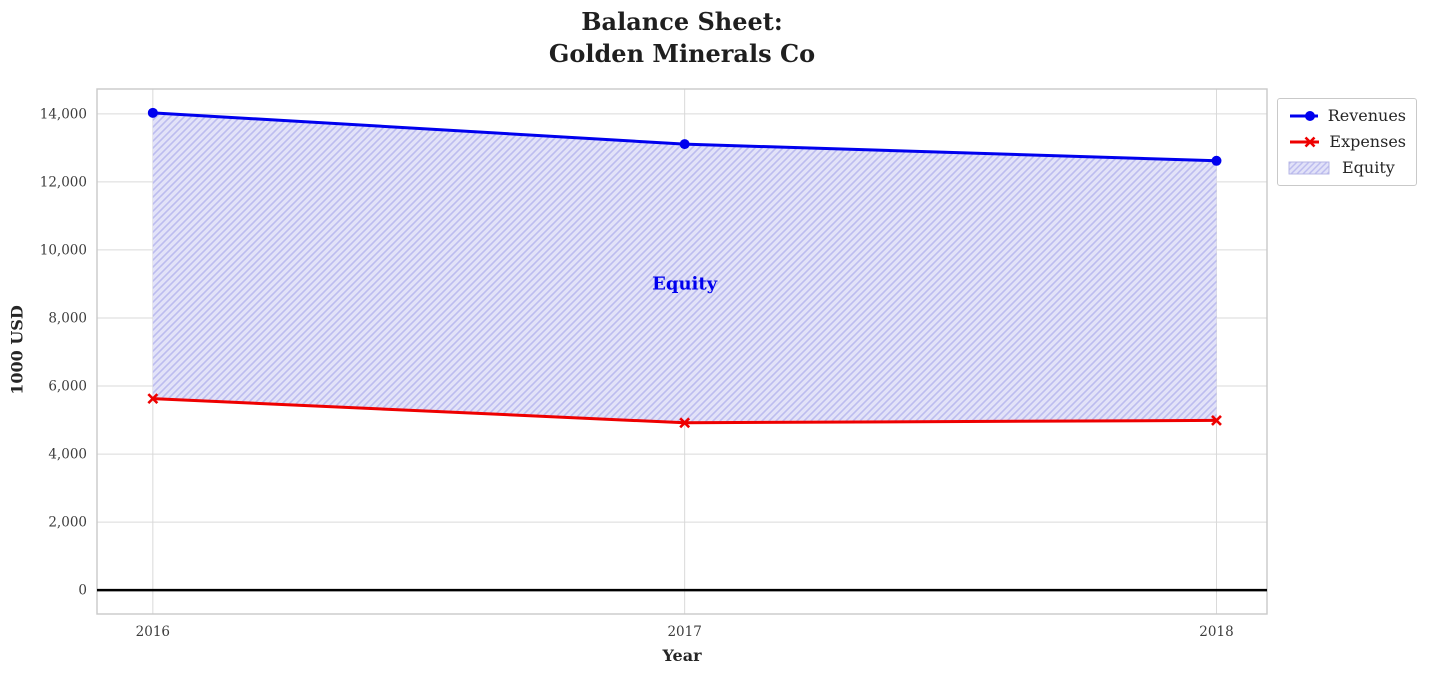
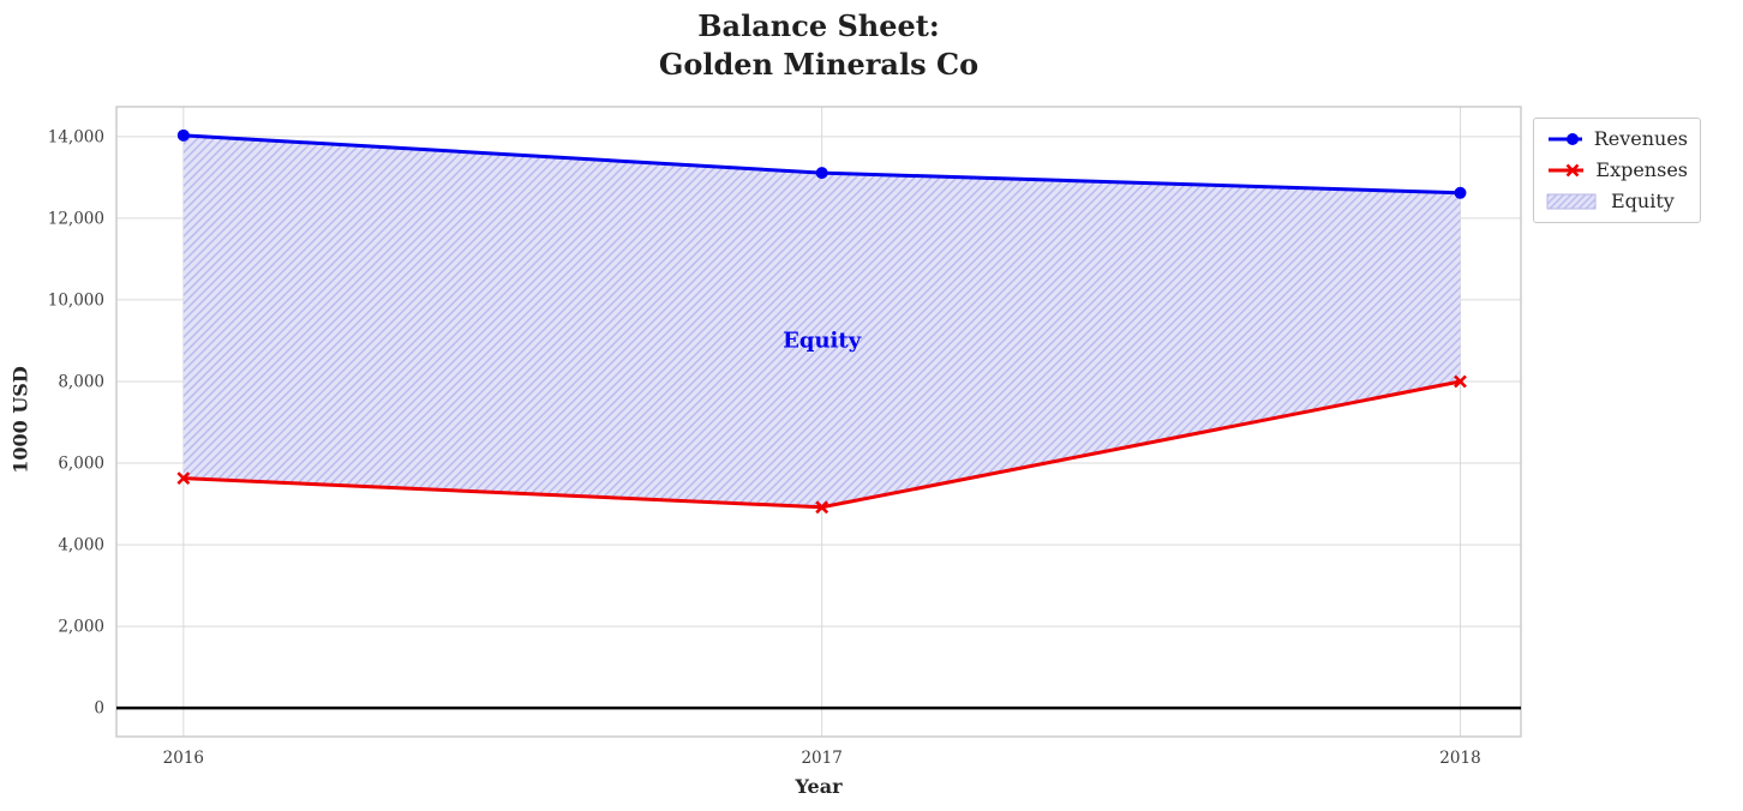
Expenses/2018: 5000 -> 8000
